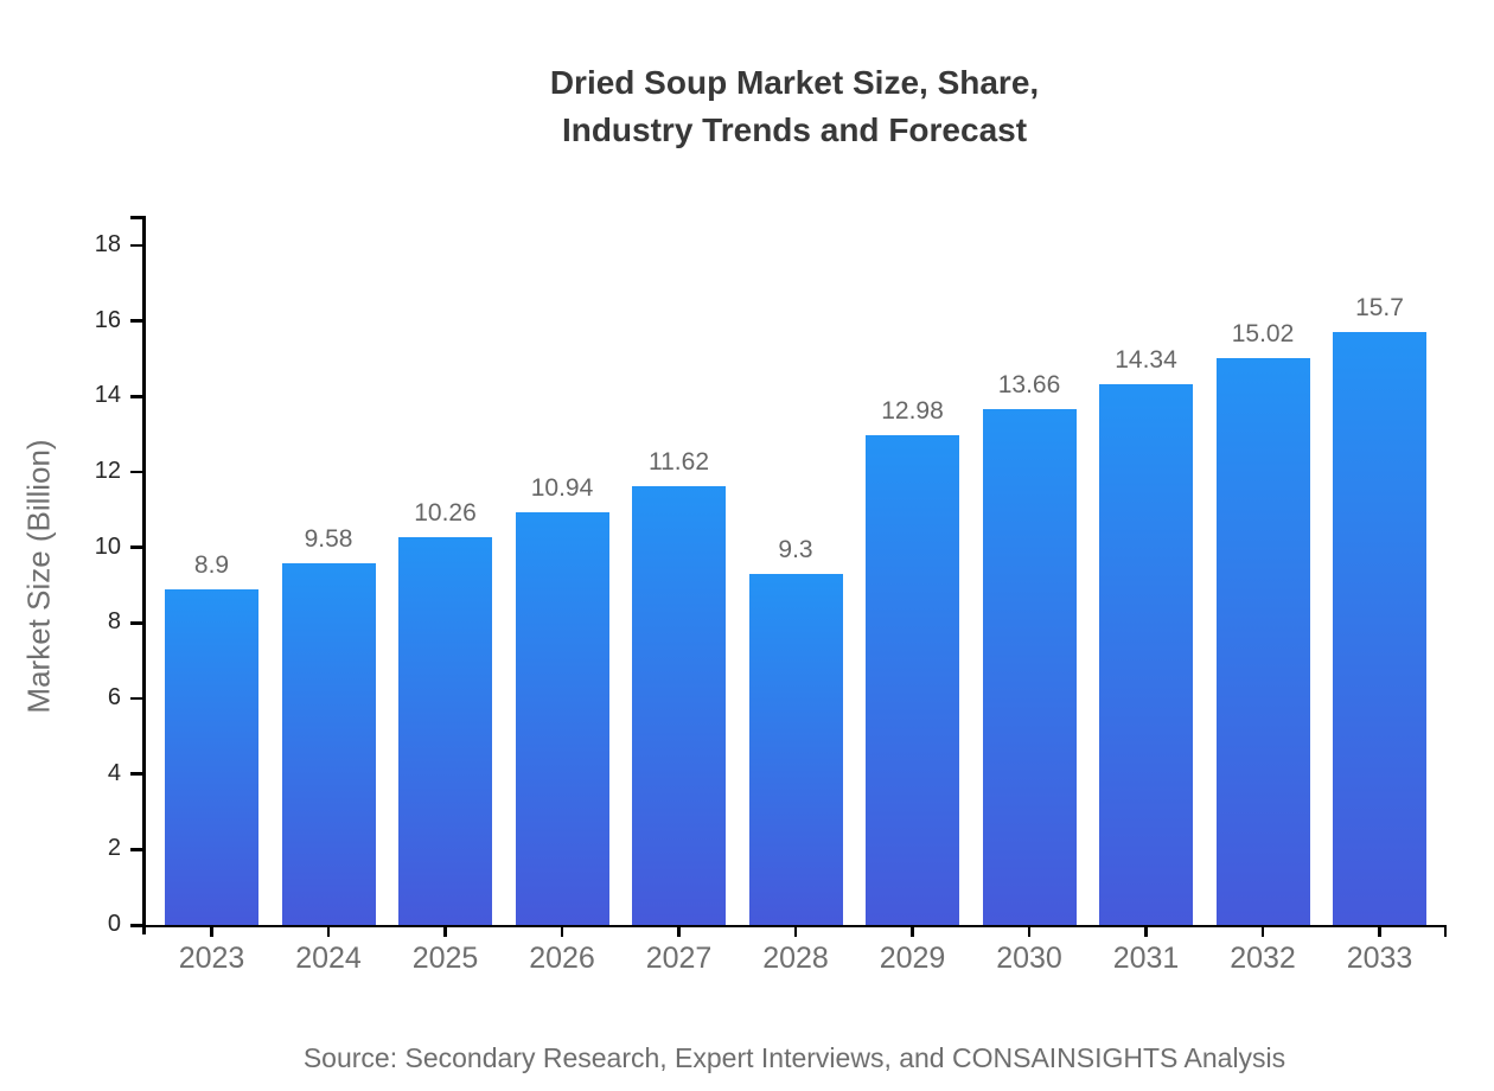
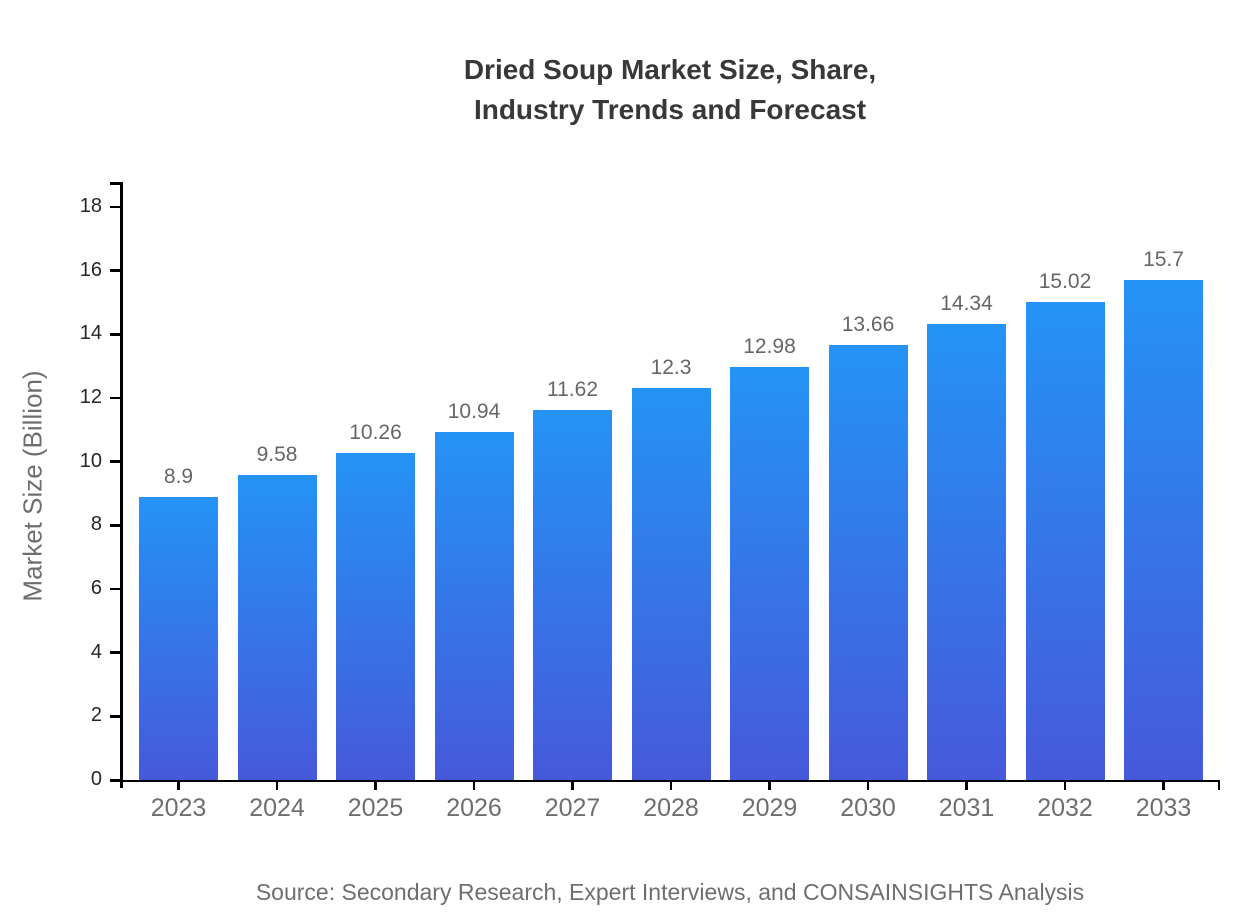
2028: 9.3 -> 12.3
